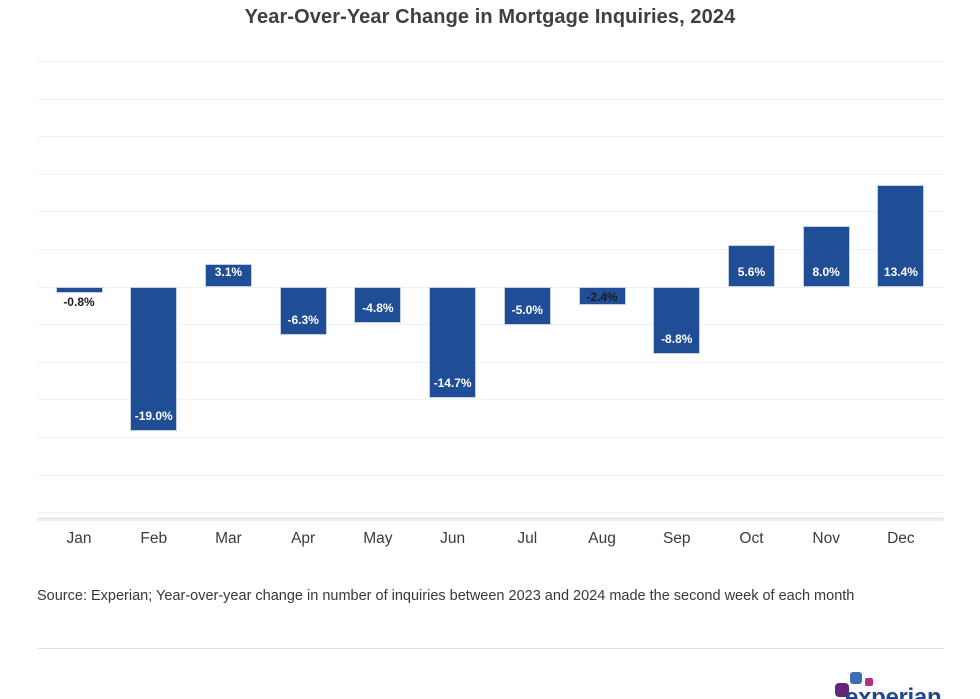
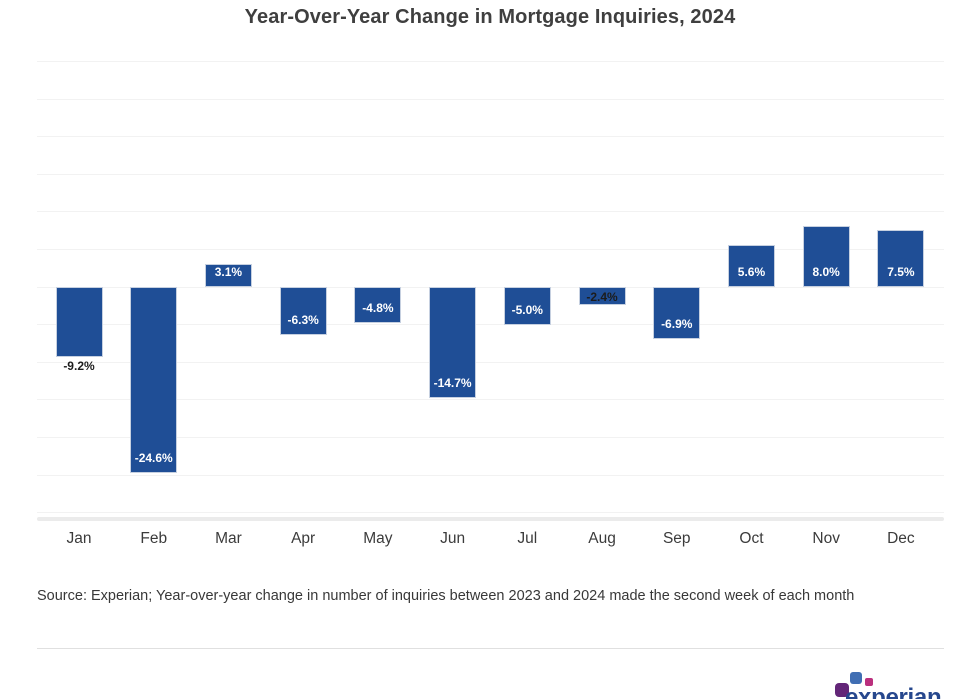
Jan: -0.8% -> -9.2%
Feb: -19.0% -> -24.6%
Sep: -8.8% -> -6.9%
Dec: 13.4% -> 7.5%
